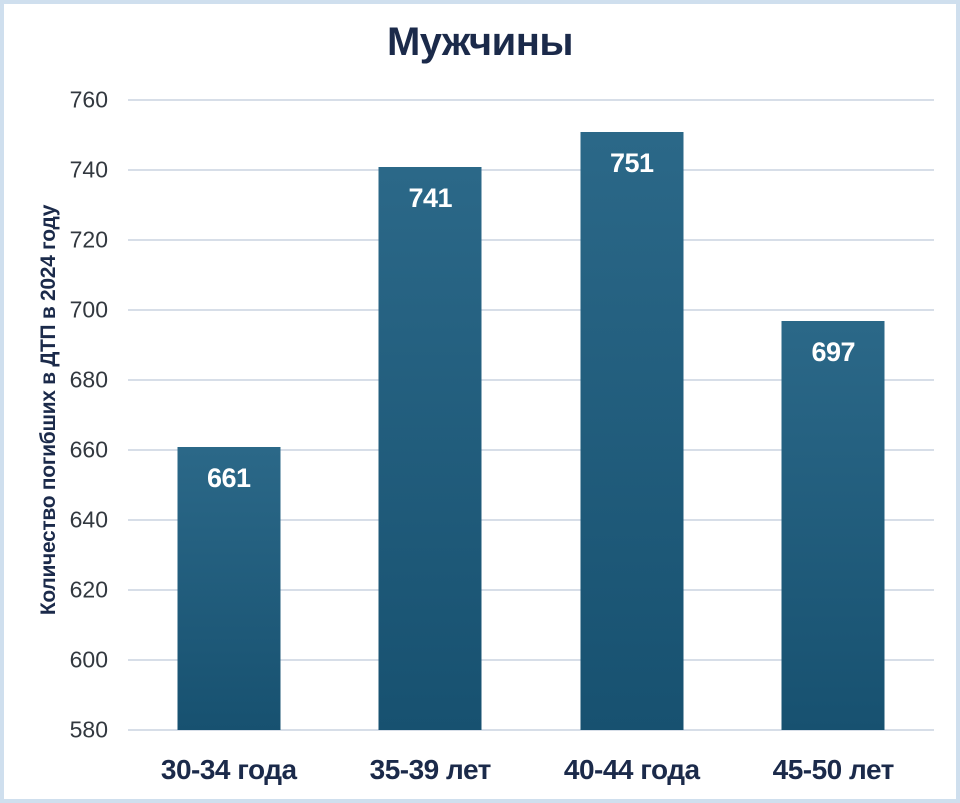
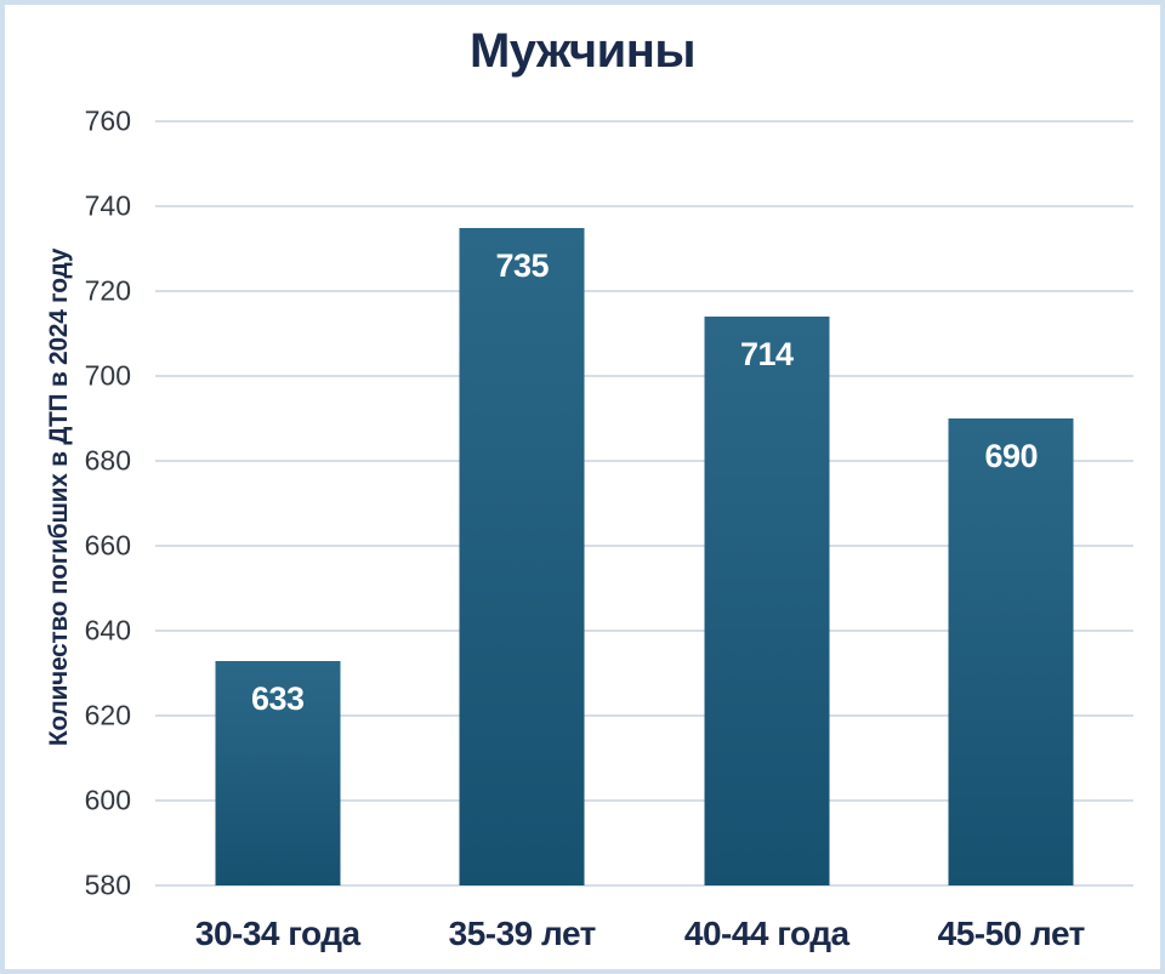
30-34 года: 661 -> 633
35-39 лет: 741 -> 735
40-44 года: 751 -> 714
45-50 лет: 697 -> 690
